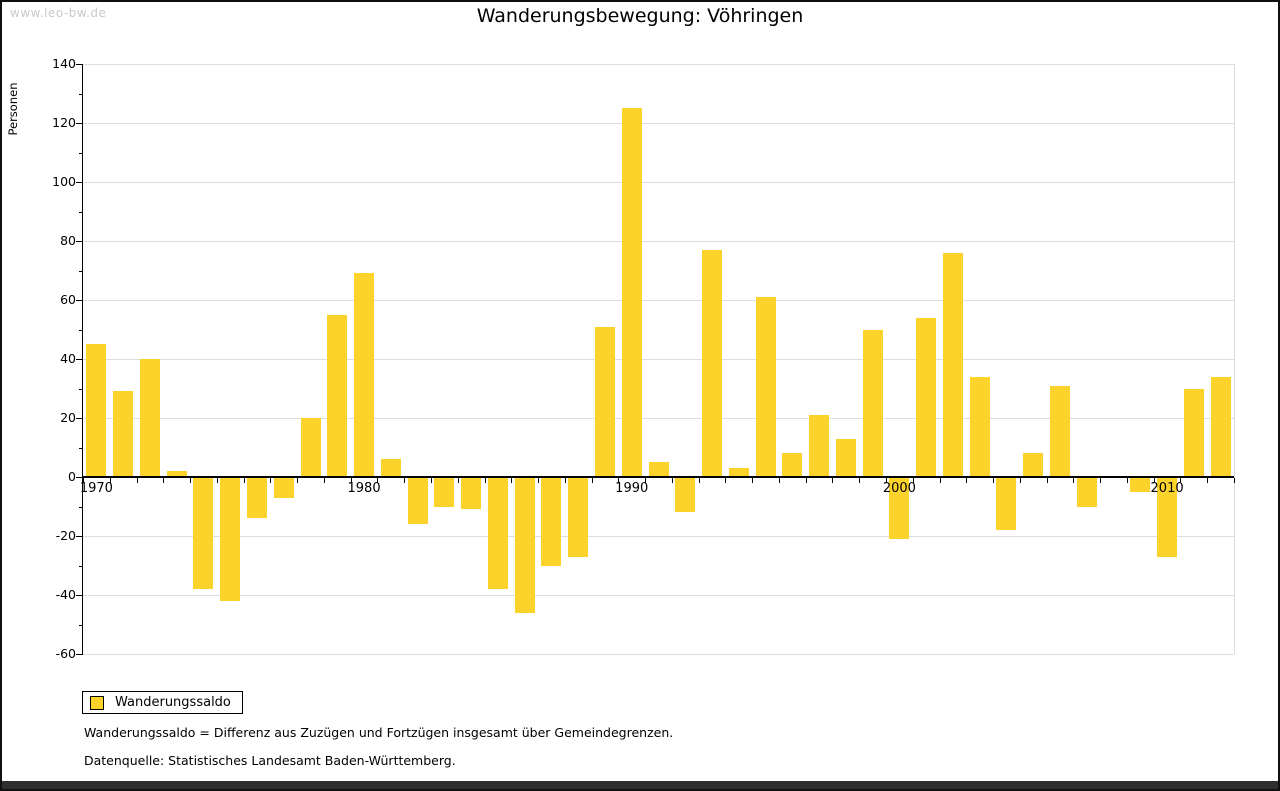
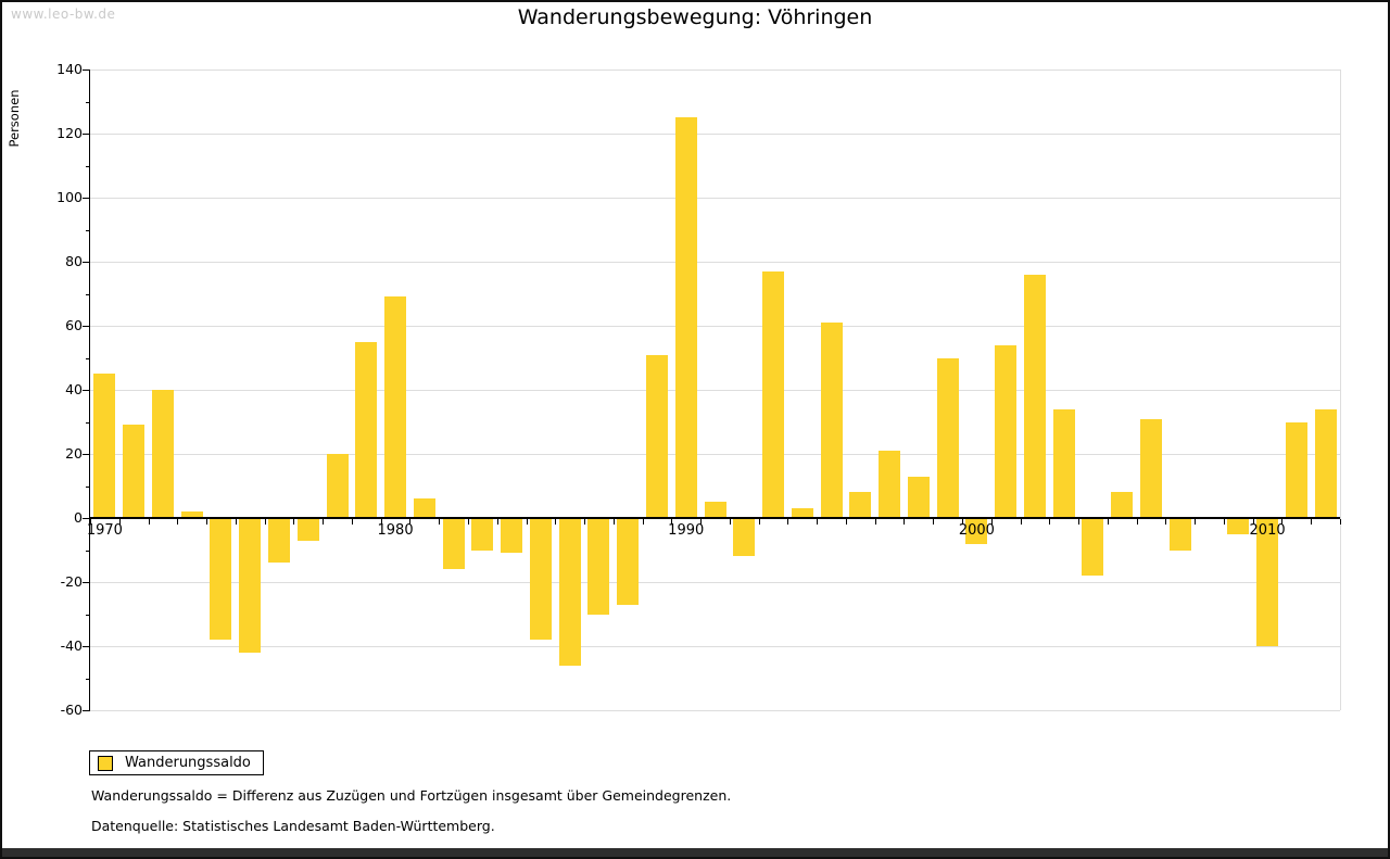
2000: -21 -> -8
2010: -27 -> -40
